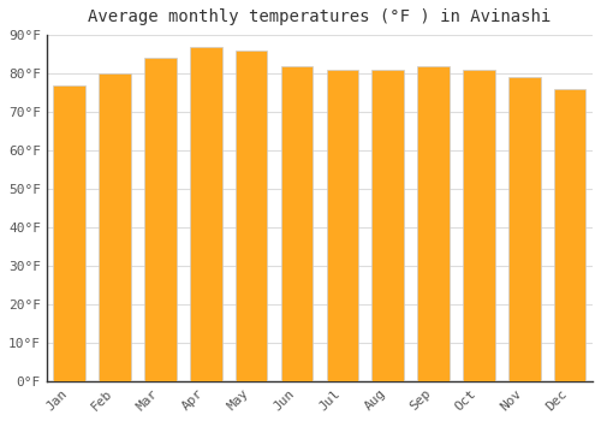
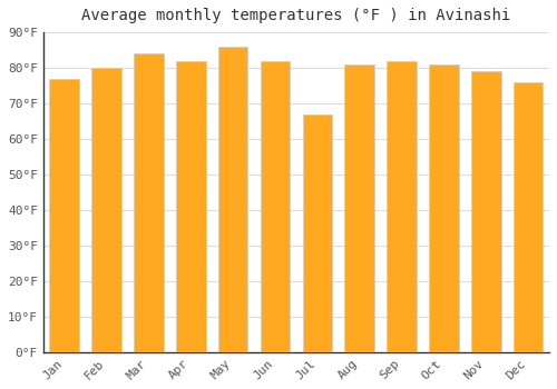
Apr: 87°F -> 82°F
Jul: 81°F -> 67°F
